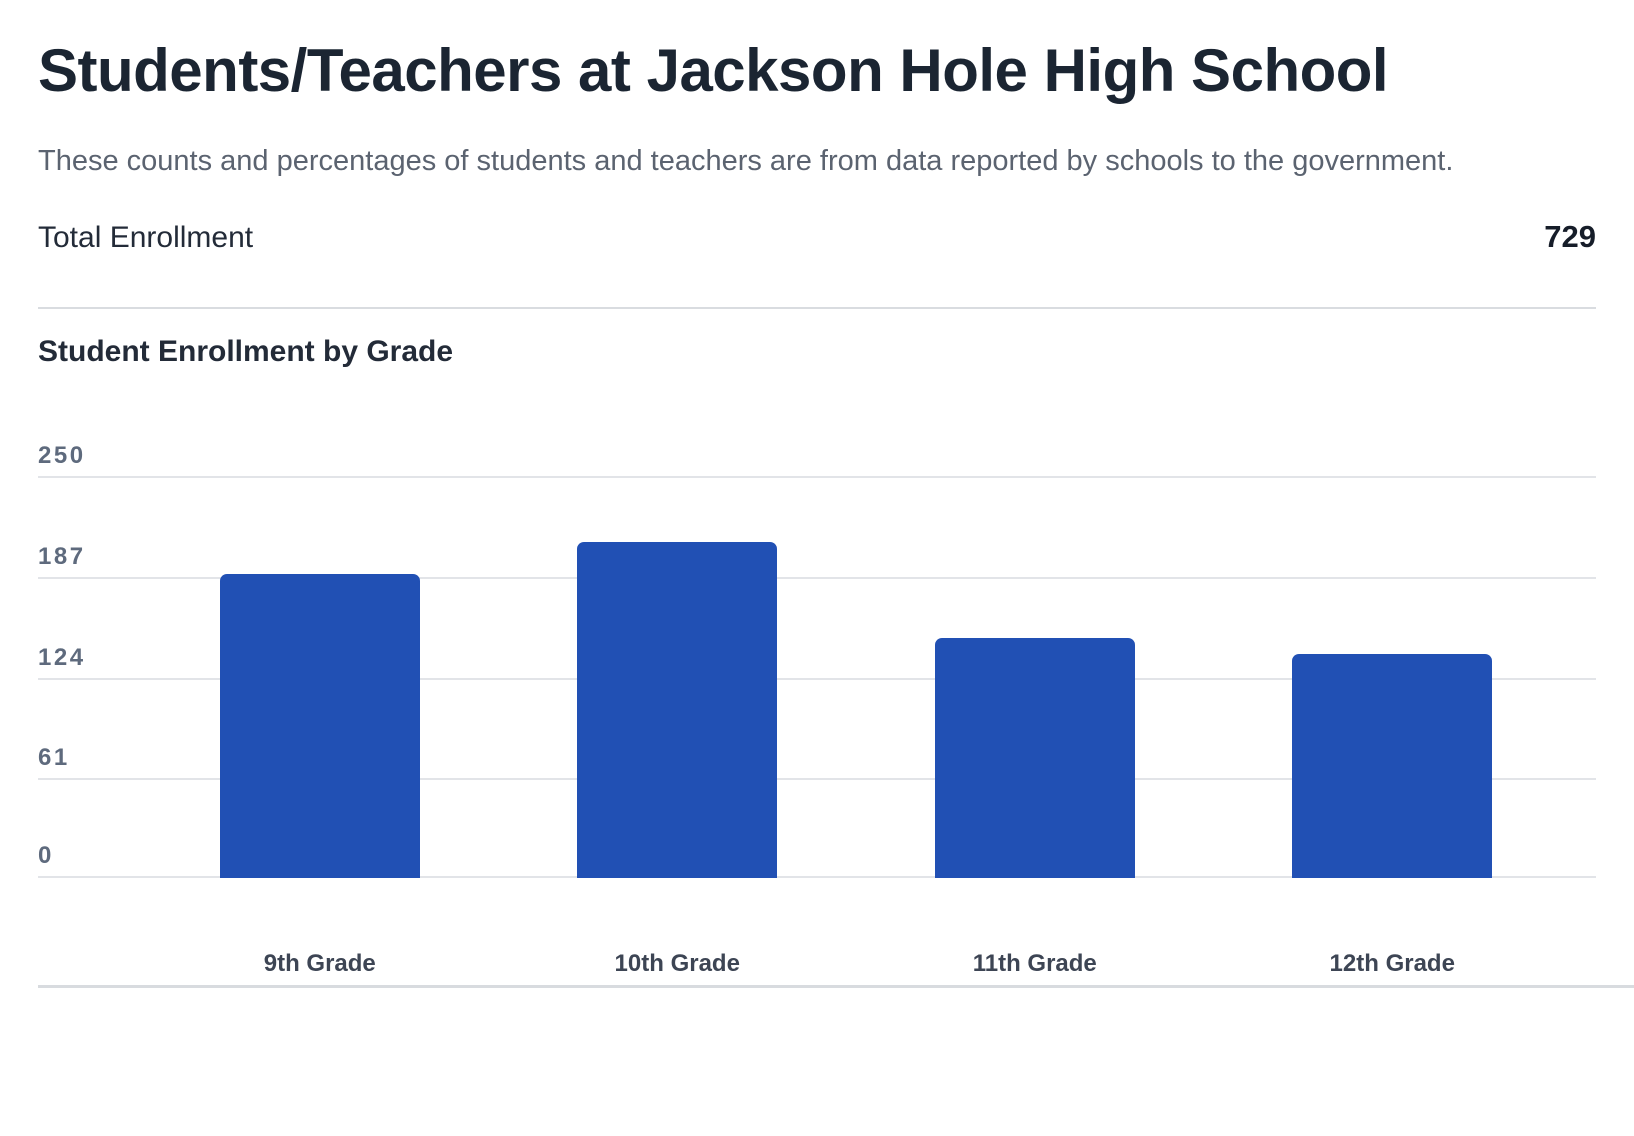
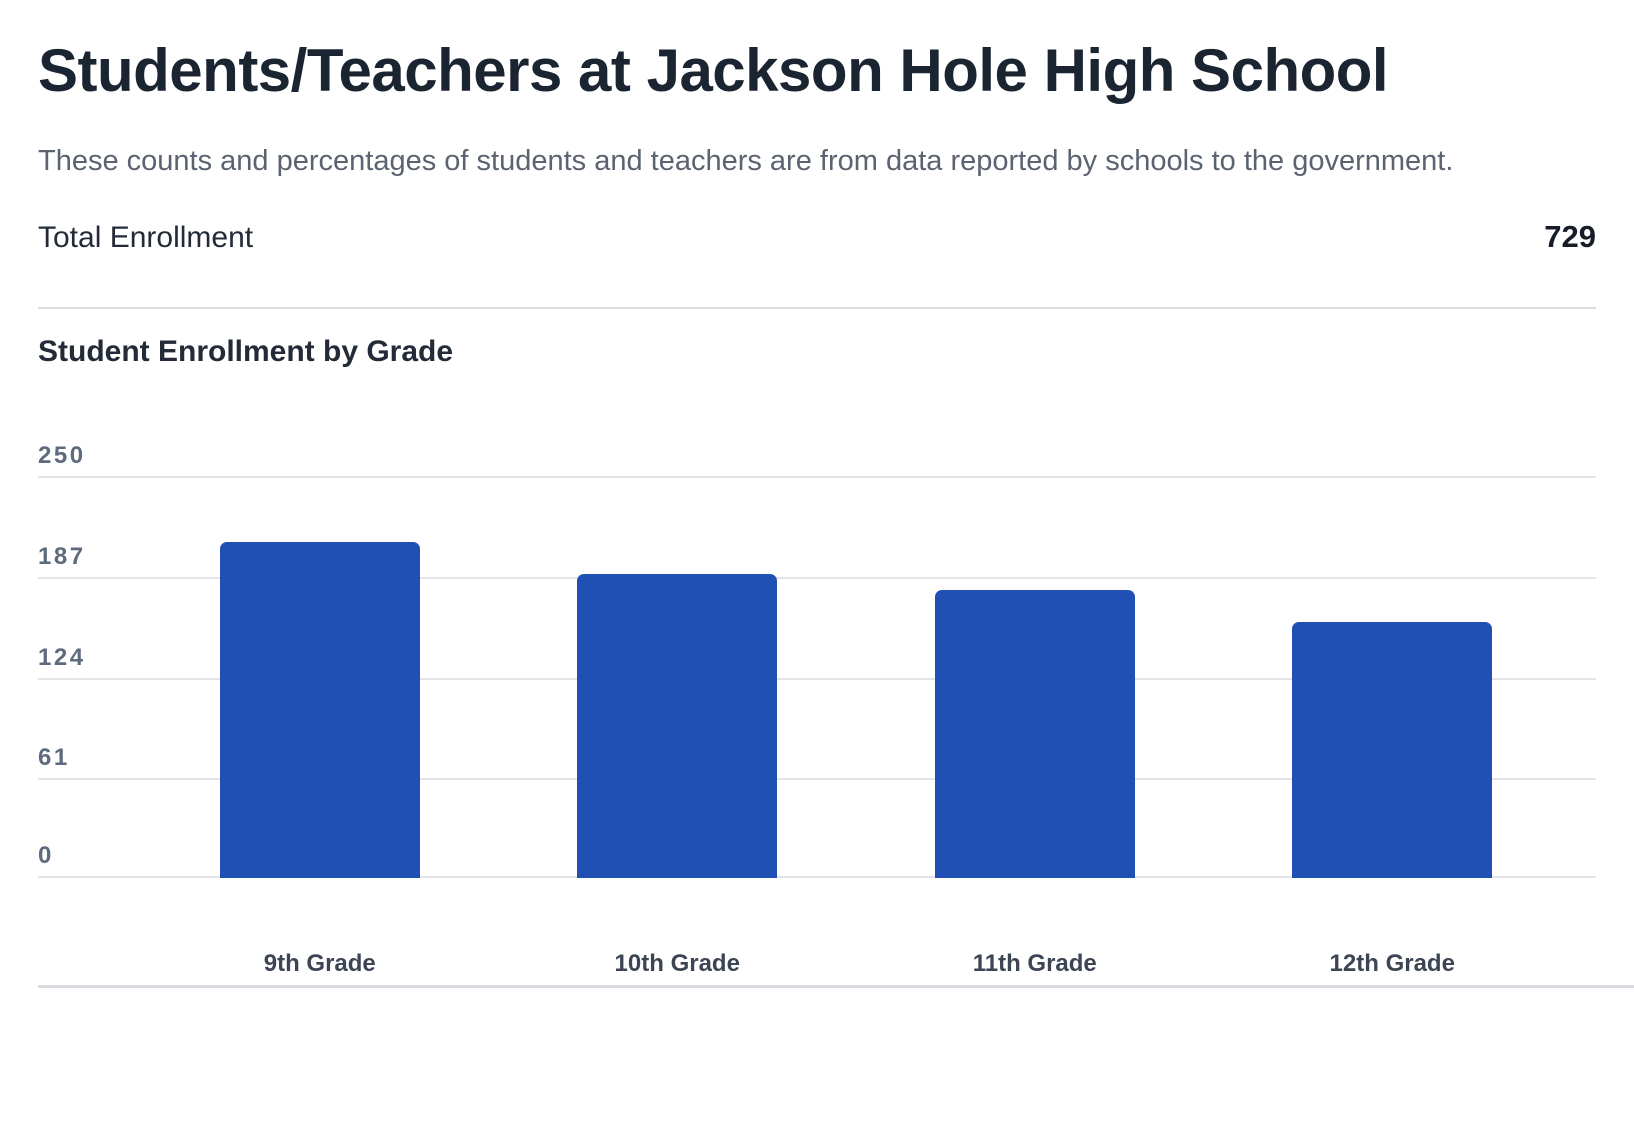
9th Grade: 190 -> 210
10th Grade: 210 -> 190
11th Grade: 150 -> 180
12th Grade: 140 -> 160
